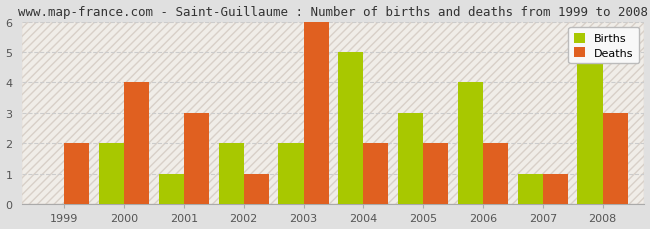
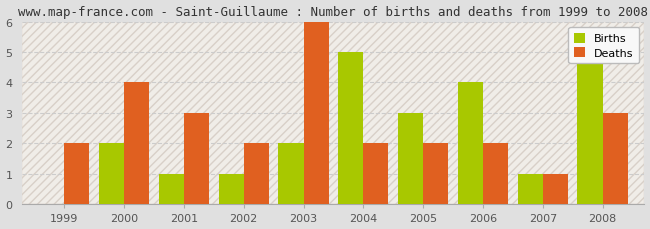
Births/2002: 2 -> 1
Deaths/2002: 1 -> 2
